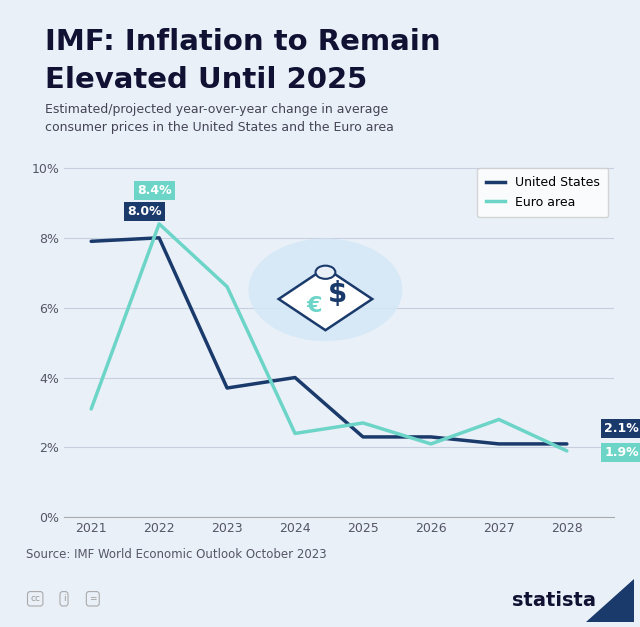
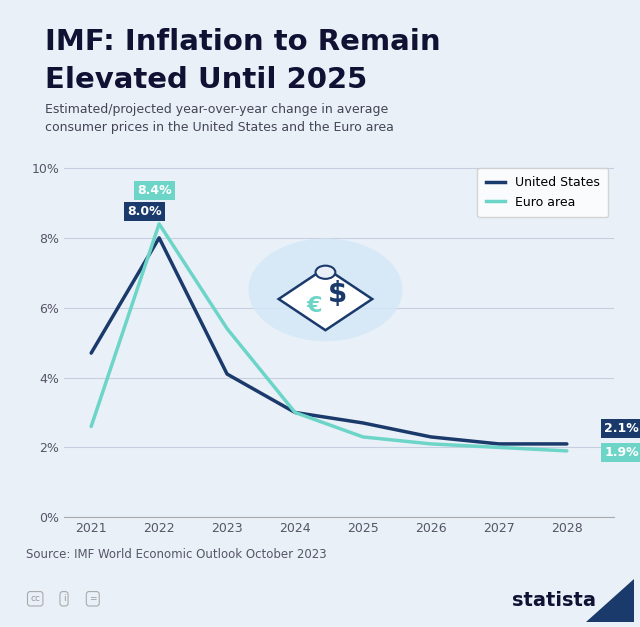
United States/2021: 7.9% -> 4.7%
Euro area/2021: 3.1% -> 2.6%
United States/2023: 3.7% -> 4.1%
Euro area/2023: 6.6% -> 5.4%
United States/2024: 4.0% -> 3.0%
Euro area/2024: 2.4% -> 3.0%
United States/2025: 2.3% -> 2.7%
Euro area/2025: 2.7% -> 2.3%
Euro area/2027: 2.8% -> 2.0%
